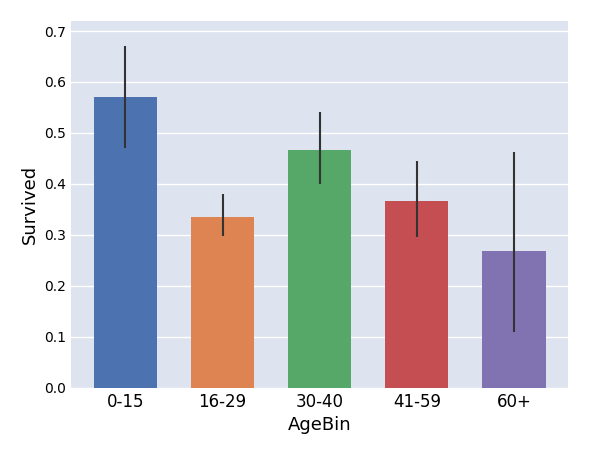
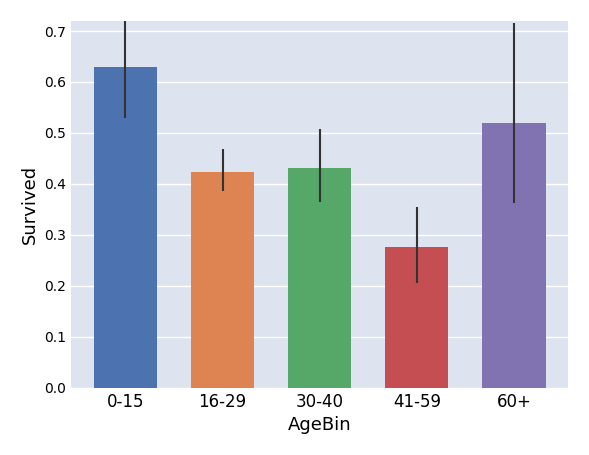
0-15: 0.570 -> 0.630
16-29: 0.335 -> 0.424
30-40: 0.467 -> 0.432
41-59: 0.366 -> 0.276
60+: 0.268 -> 0.520
